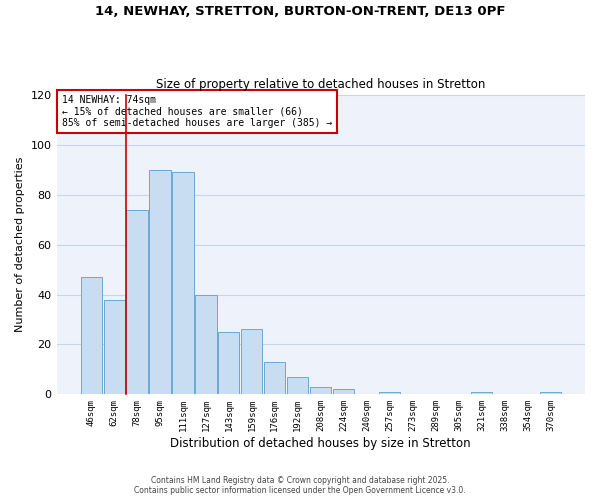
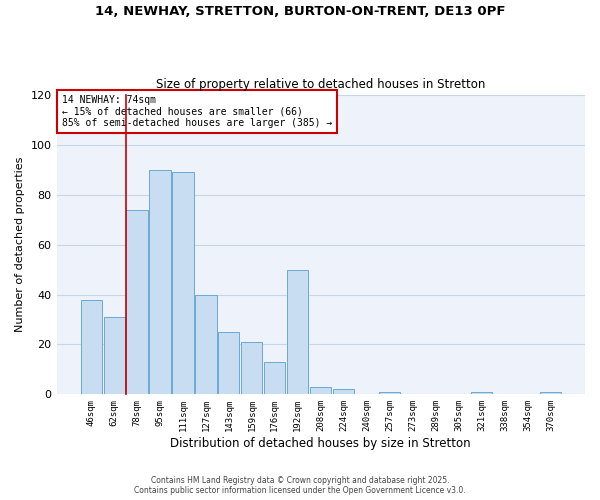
46sqm: 47 -> 38
62sqm: 38 -> 31
159sqm: 26 -> 21
192sqm: 7 -> 50
